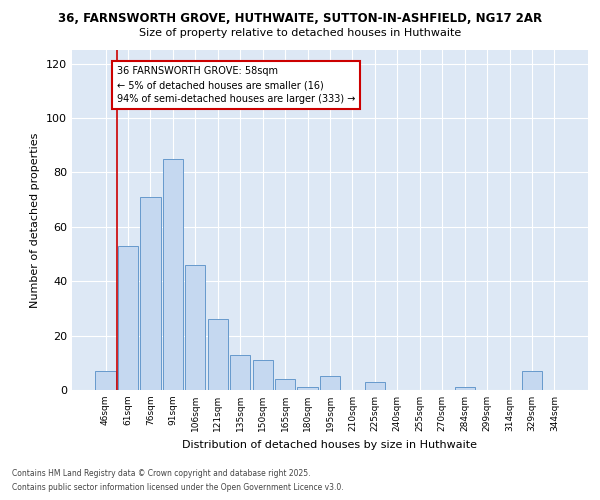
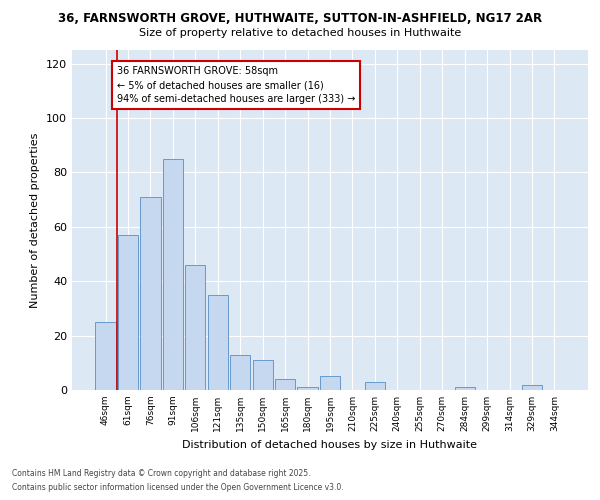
46sqm: 7 -> 25
61sqm: 53 -> 57
121sqm: 26 -> 35
329sqm: 7 -> 2
